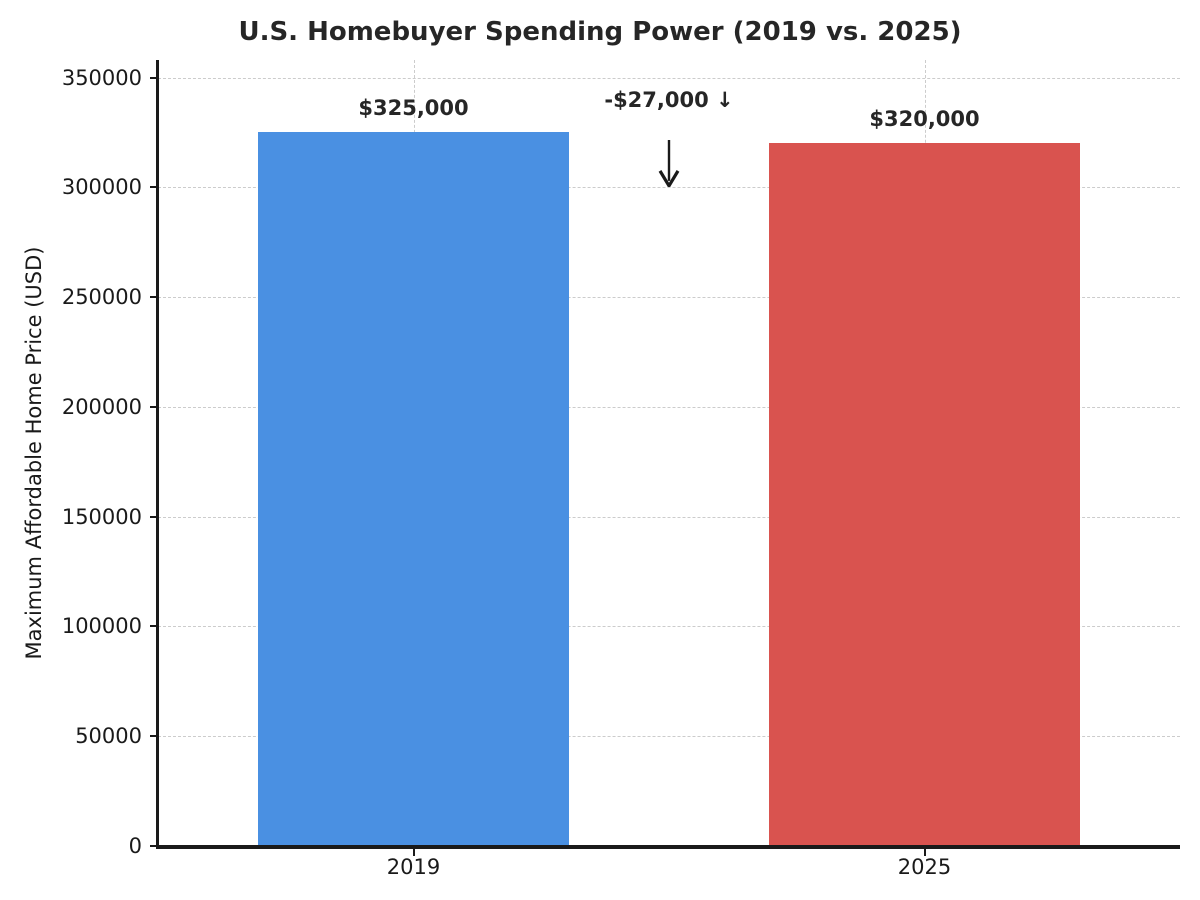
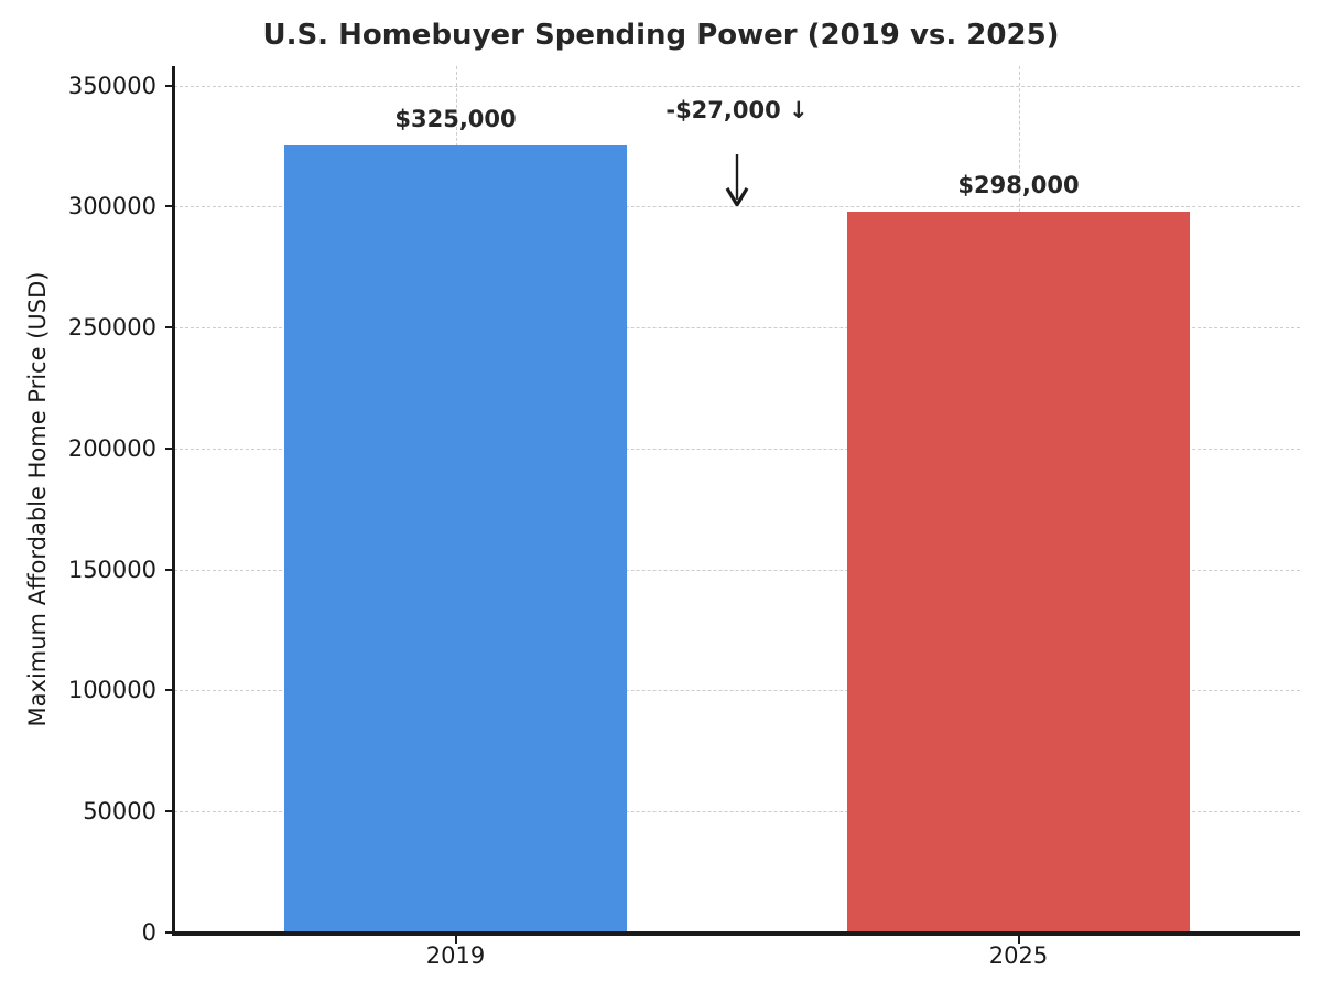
2025: $320,000 -> $298,000
